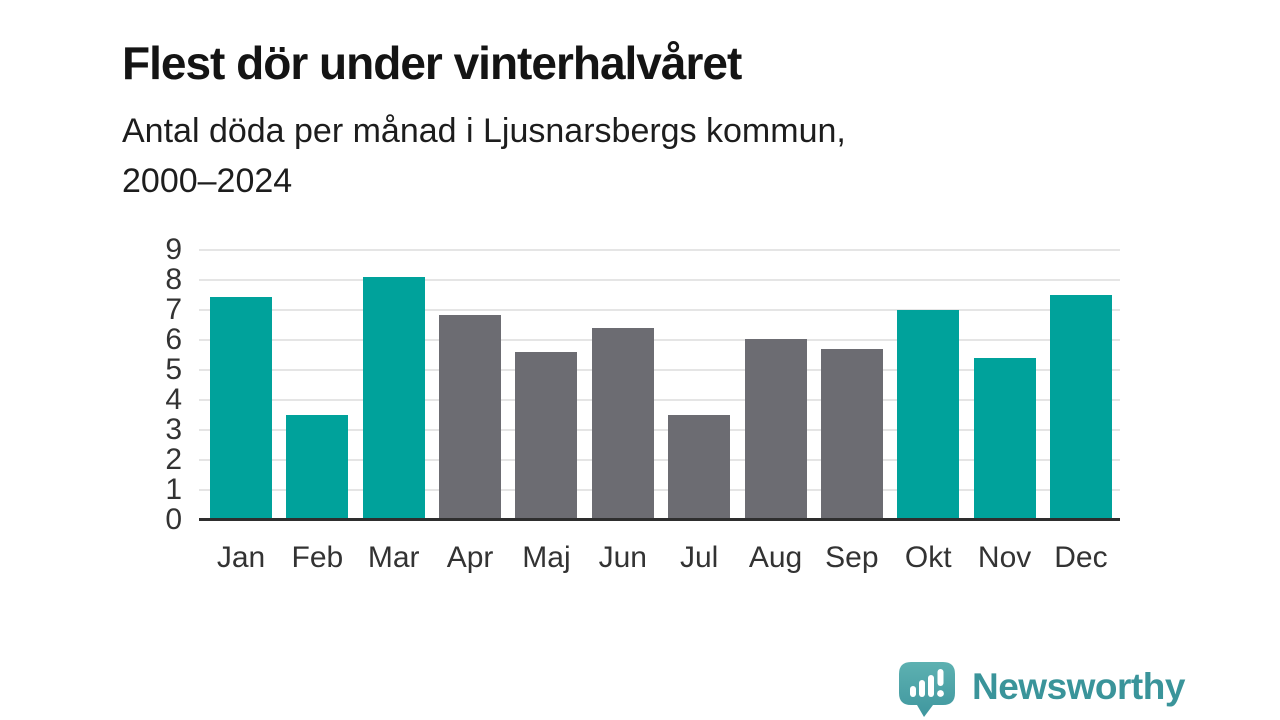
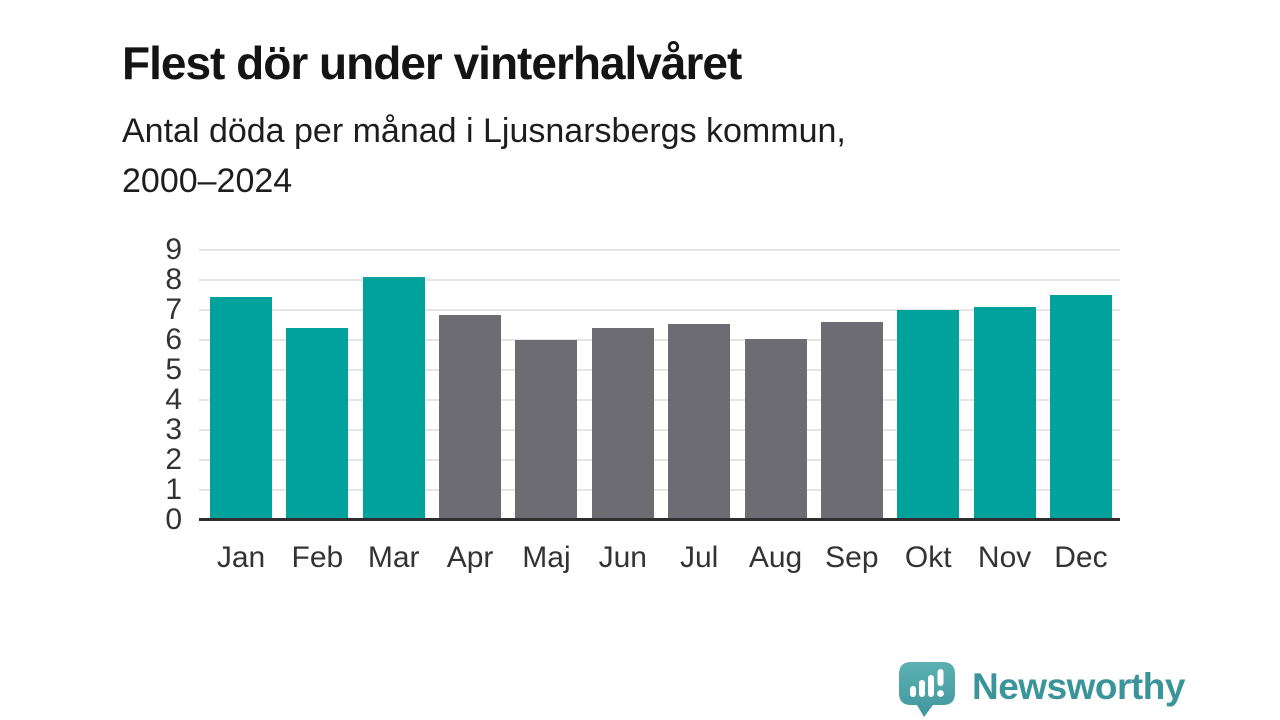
Feb: 3.5 -> 6.4
Maj: 5.6 -> 6.0
Jul: 3.5 -> 6.5
Sep: 5.7 -> 6.6
Nov: 5.4 -> 7.1
